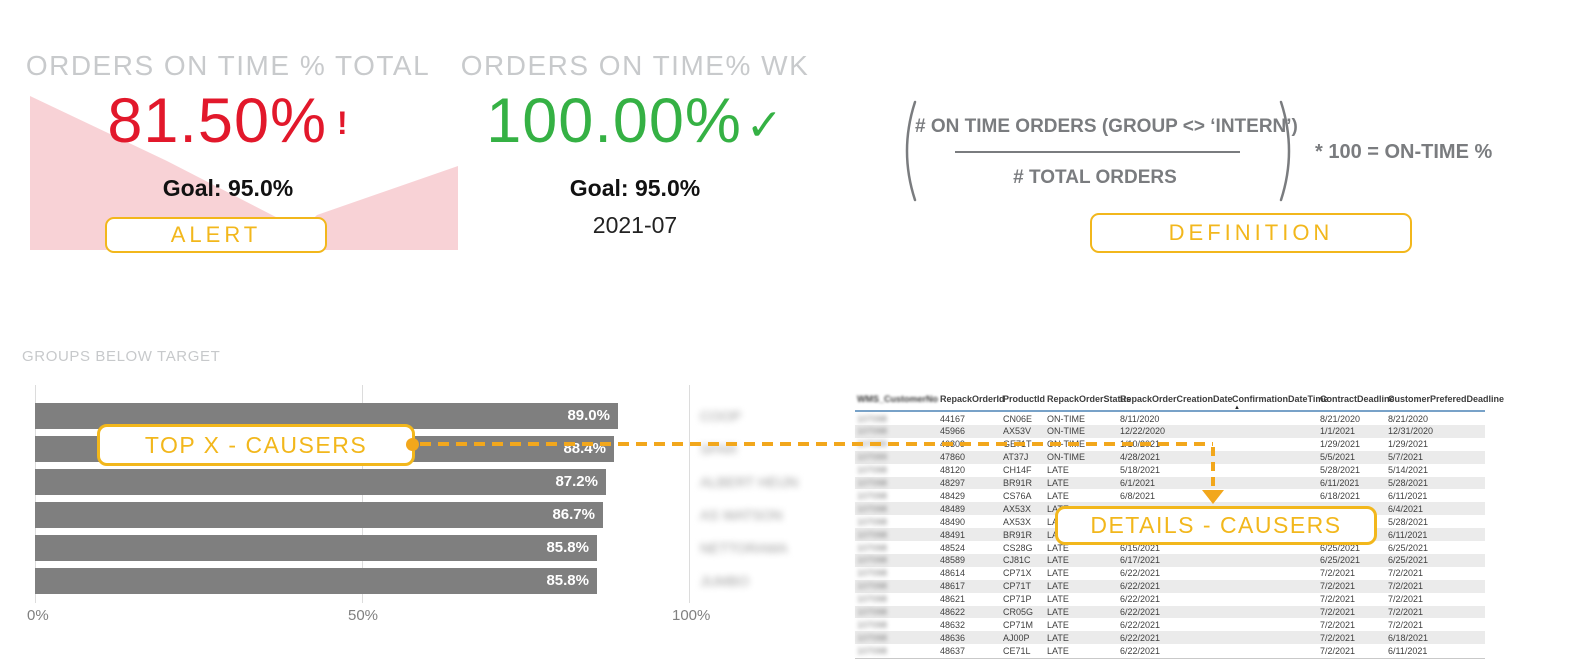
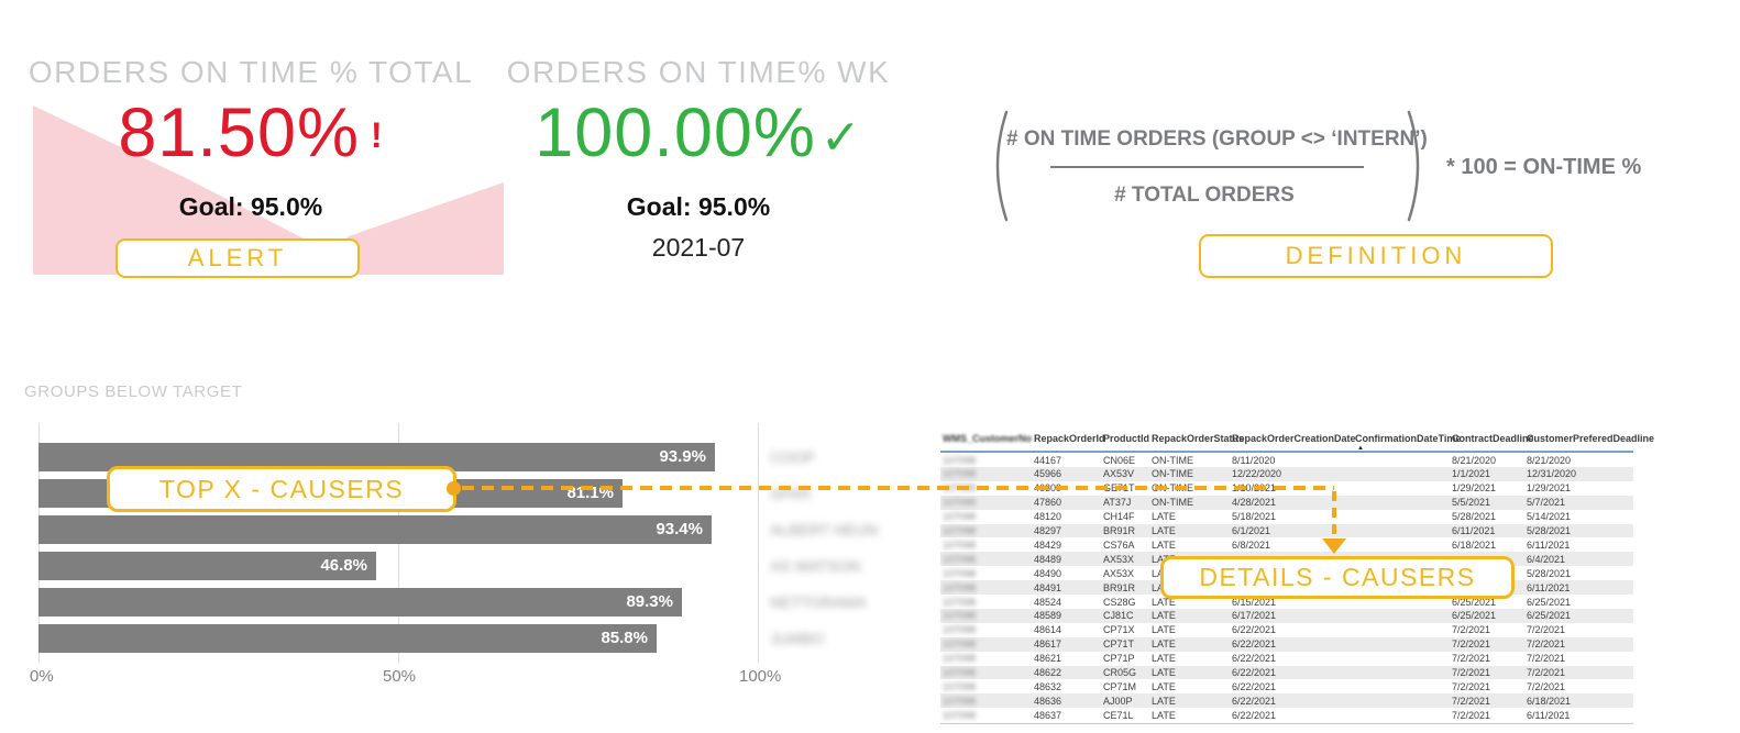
COOP: 89.0% -> 93.9%
SPAR: 88.4% -> 81.1%
ALBERT HEIJN: 87.2% -> 93.4%
AS WATSON: 86.7% -> 46.8%
NETTORAMA: 85.8% -> 89.3%
